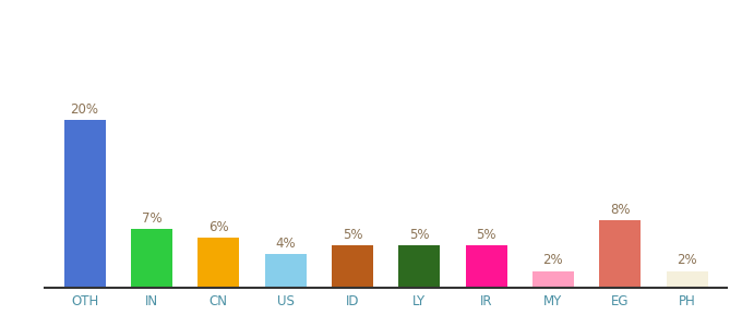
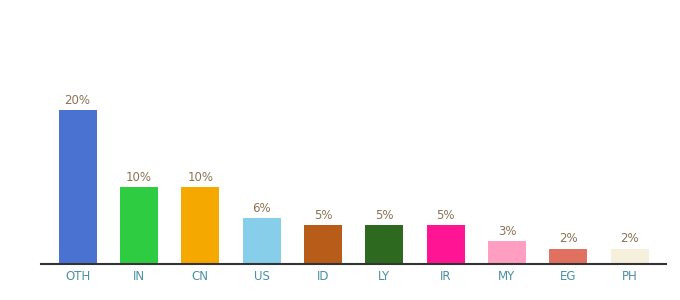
IN: 7% -> 10%
CN: 6% -> 10%
US: 4% -> 6%
MY: 2% -> 3%
EG: 8% -> 2%
